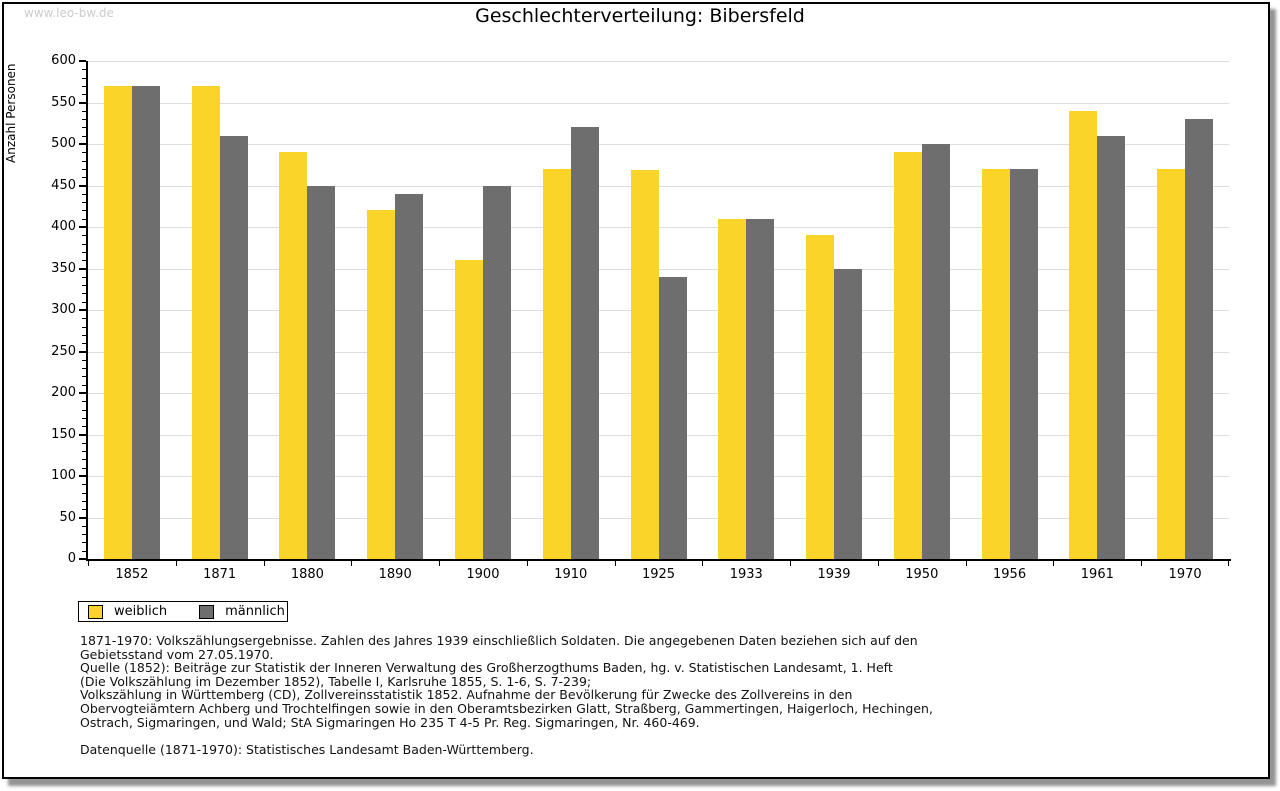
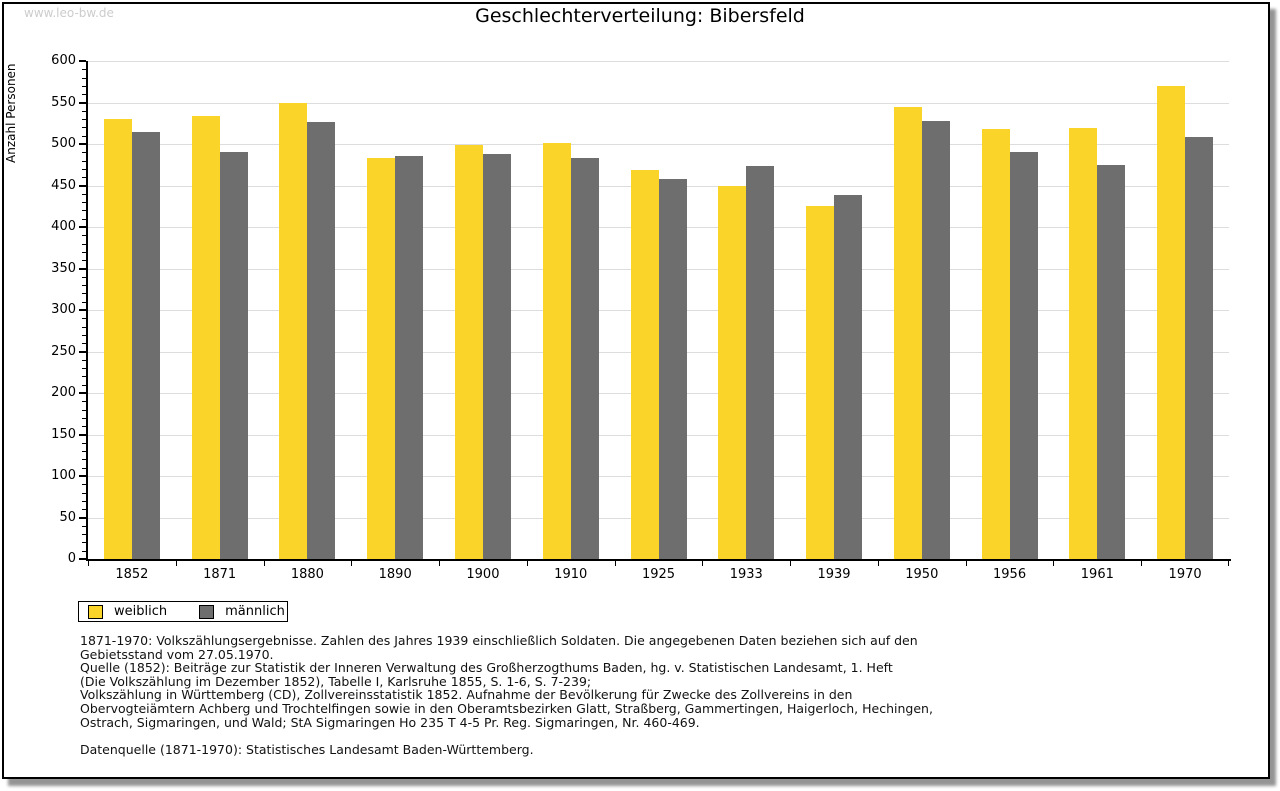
weiblich/1852: 570 -> 530
männlich/1852: 570 -> 520
weiblich/1871: 570 -> 530
männlich/1871: 510 -> 490
weiblich/1880: 490 -> 550
männlich/1880: 450 -> 530
weiblich/1890: 420 -> 480
männlich/1890: 440 -> 490
weiblich/1900: 360 -> 500
männlich/1900: 450 -> 490
weiblich/1910: 470 -> 500
männlich/1910: 520 -> 480
männlich/1925: 340 -> 460
weiblich/1933: 410 -> 450
männlich/1933: 410 -> 470
weiblich/1939: 390 -> 420
männlich/1939: 350 -> 440
weiblich/1950: 490 -> 540
männlich/1950: 500 -> 530
weiblich/1956: 470 -> 520
männlich/1956: 470 -> 490
weiblich/1961: 540 -> 520
männlich/1961: 510 -> 480
weiblich/1970: 470 -> 570
männlich/1970: 530 -> 510
